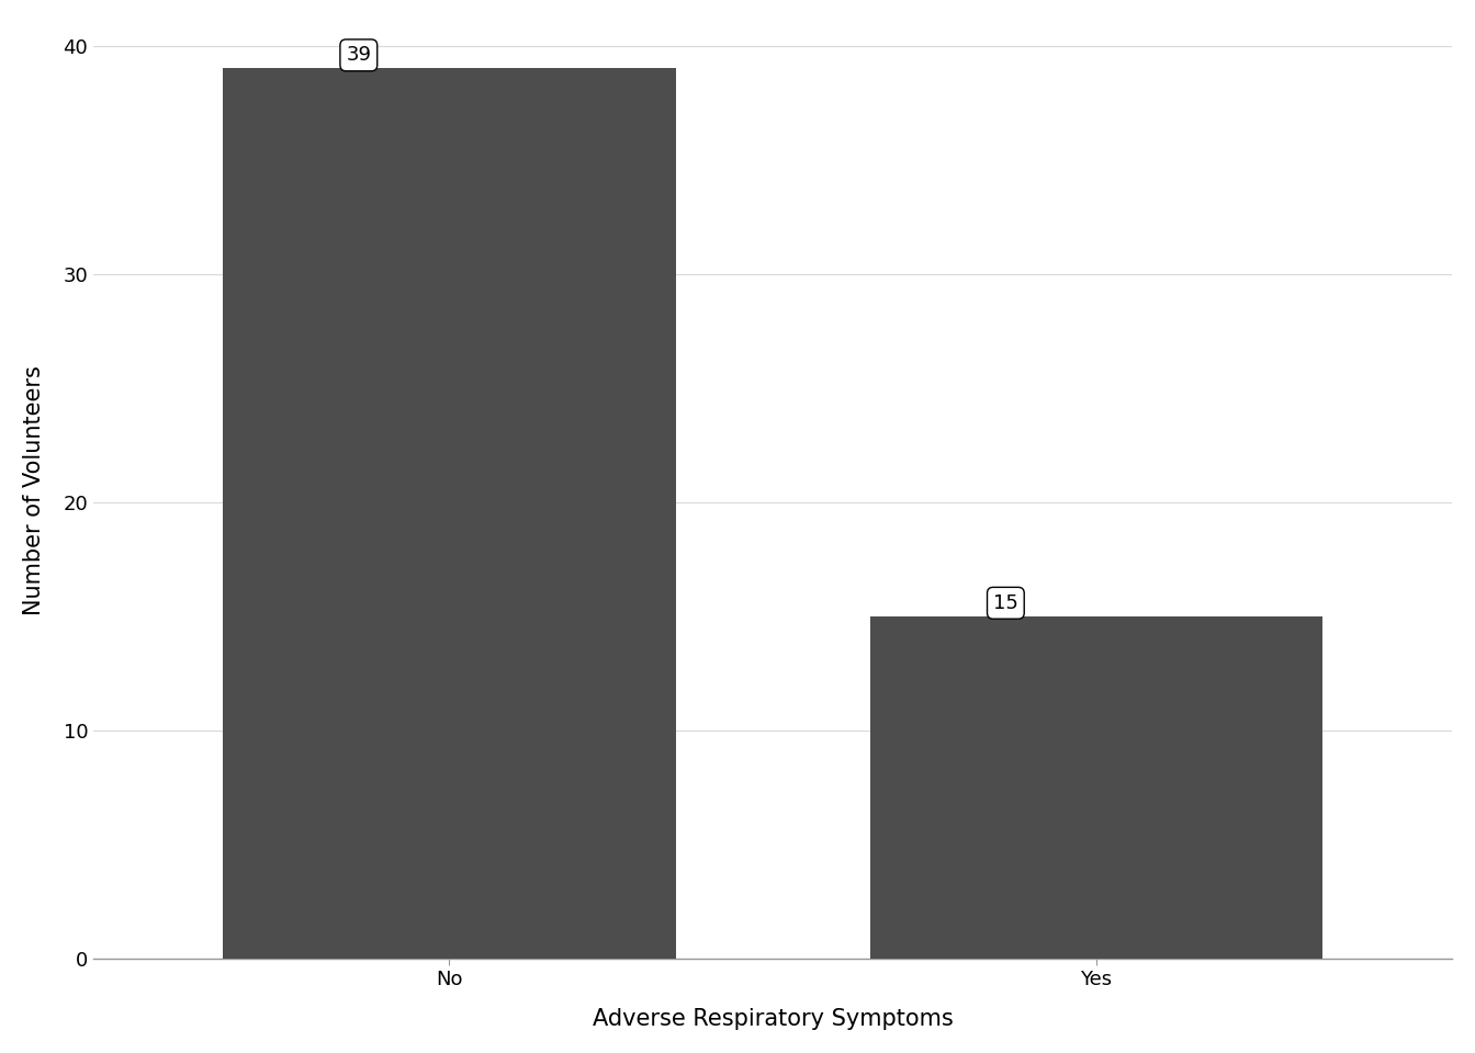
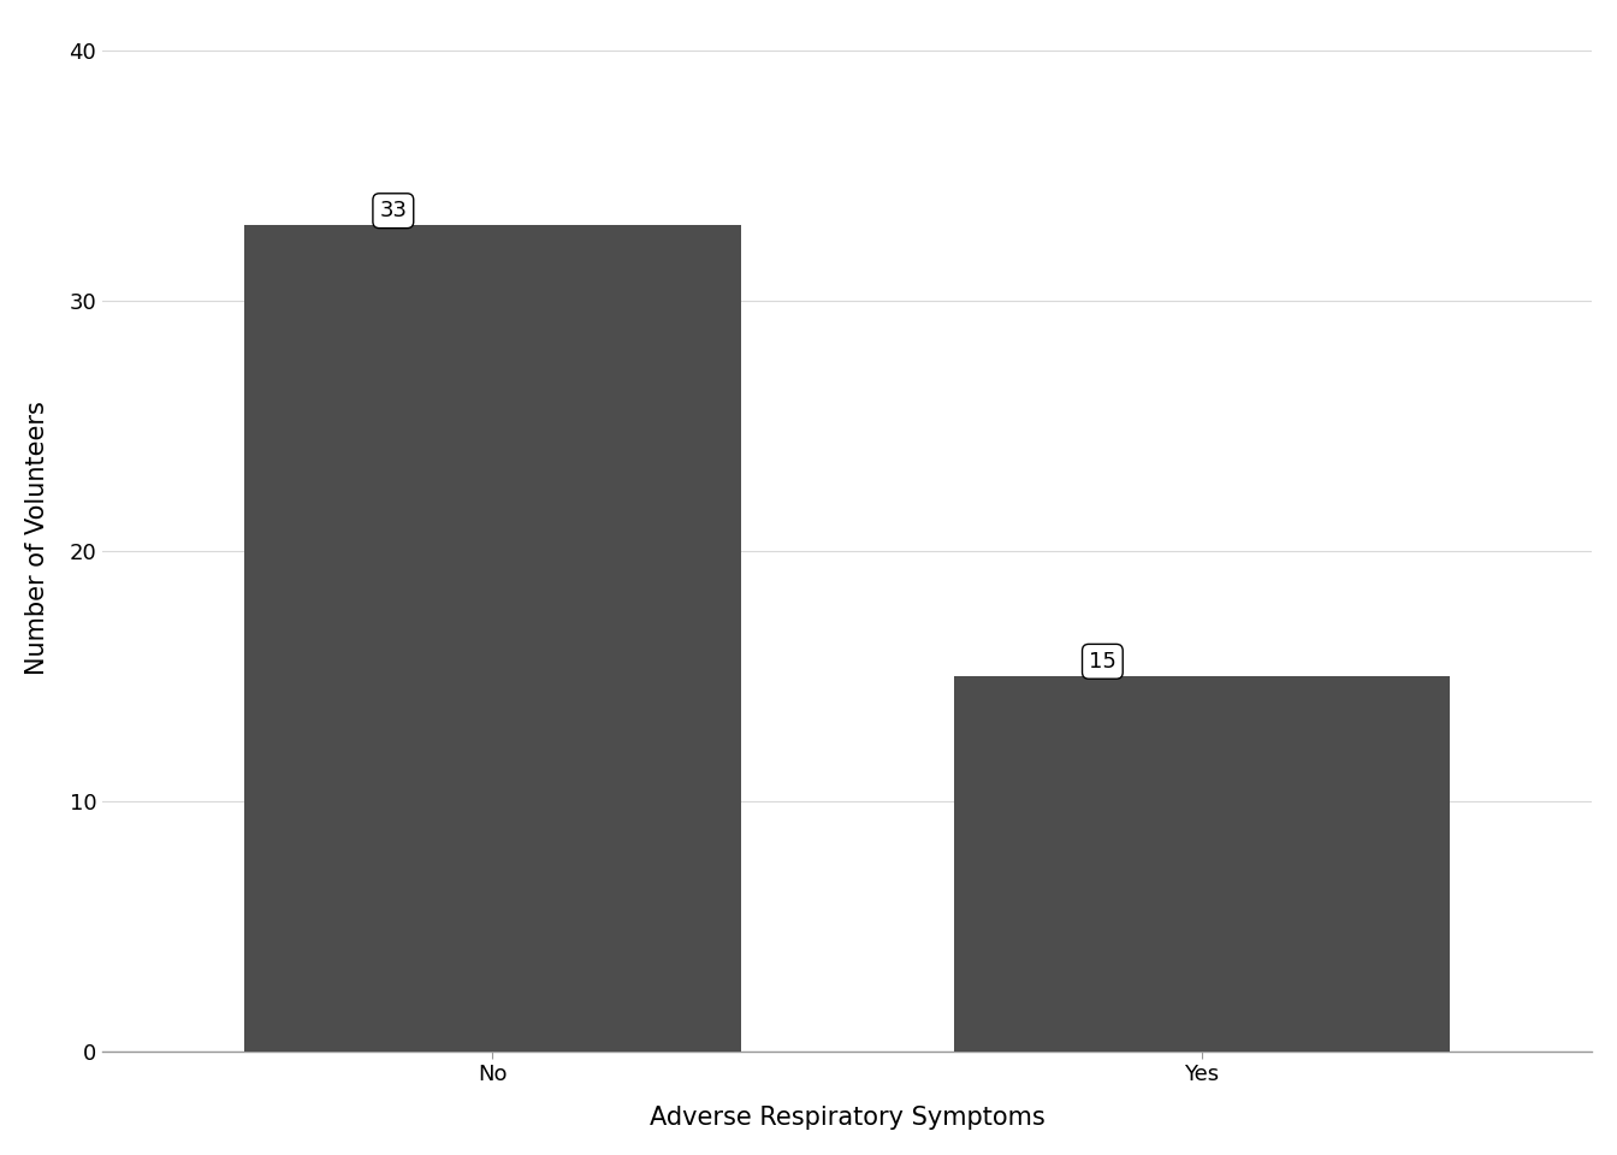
No: 39 -> 33
